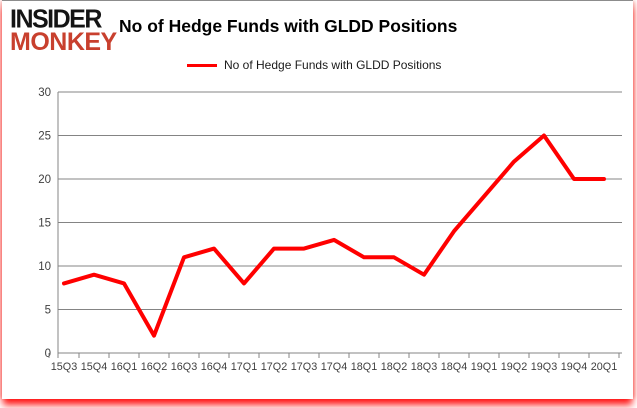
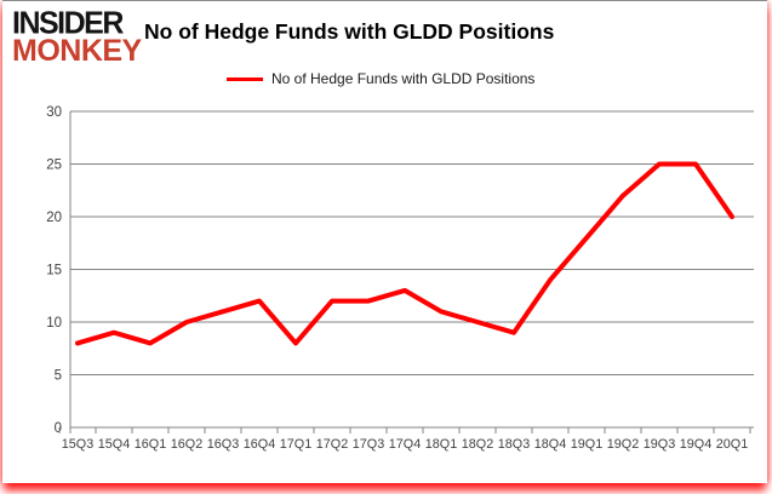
16Q2: 2 -> 10
18Q2: 11 -> 10
19Q4: 20 -> 25
